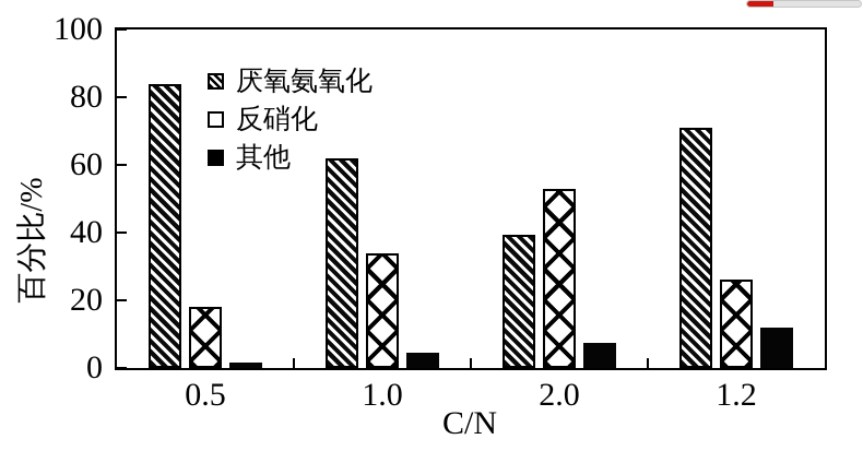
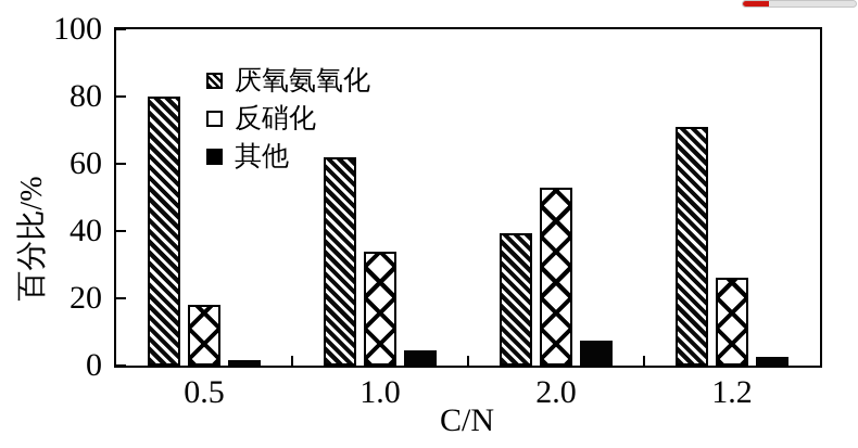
厌氧氨氧化/0.5: 84 -> 80
其他/1.2: 12 -> 2
